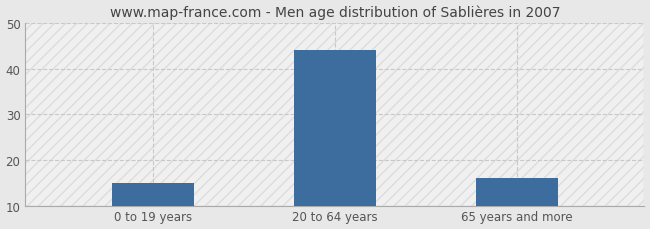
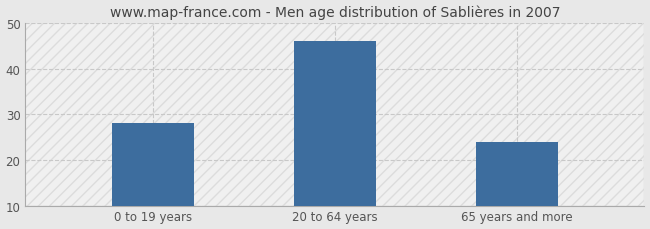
0 to 19 years: 15 -> 28
20 to 64 years: 44 -> 46
65 years and more: 16 -> 24
